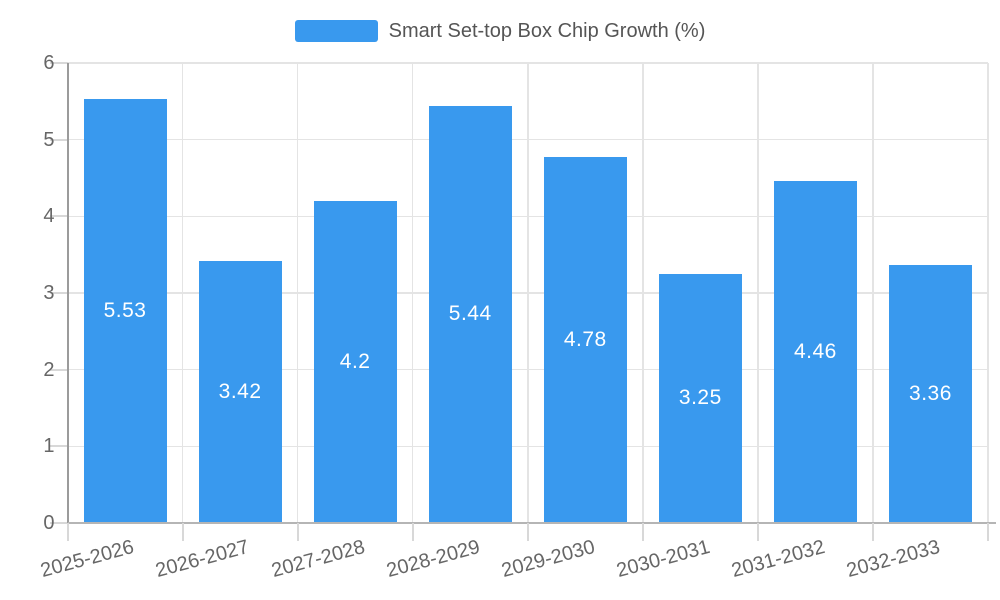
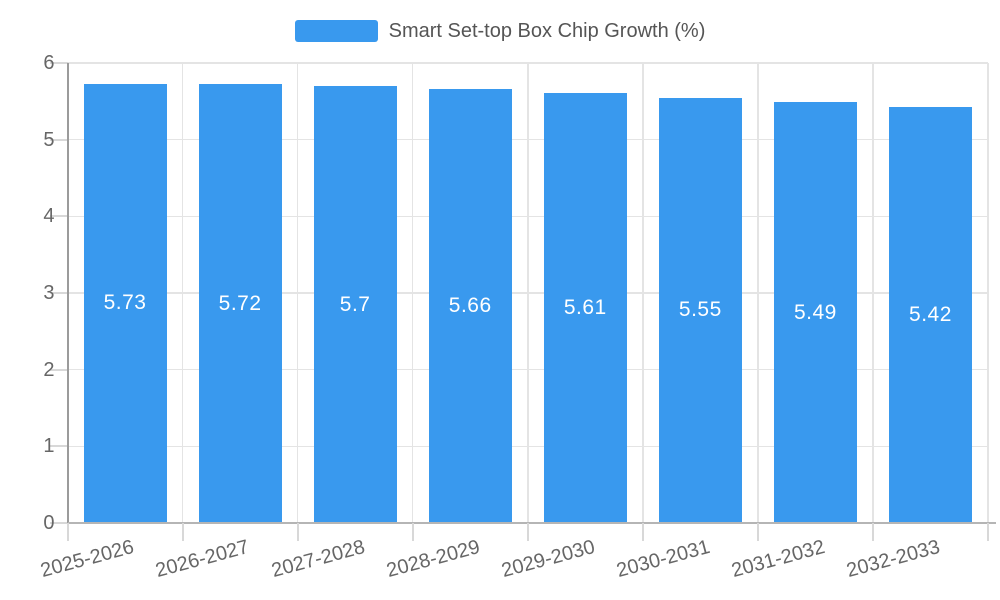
2025-2026: 5.53 -> 5.73
2026-2027: 3.42 -> 5.72
2027-2028: 4.2 -> 5.7
2028-2029: 5.44 -> 5.66
2029-2030: 4.78 -> 5.61
2030-2031: 3.25 -> 5.55
2031-2032: 4.46 -> 5.49
2032-2033: 3.36 -> 5.42
